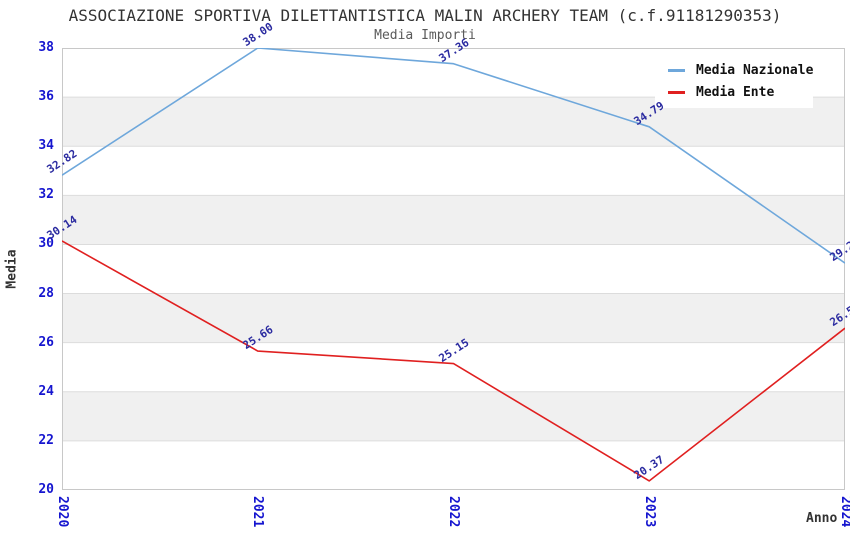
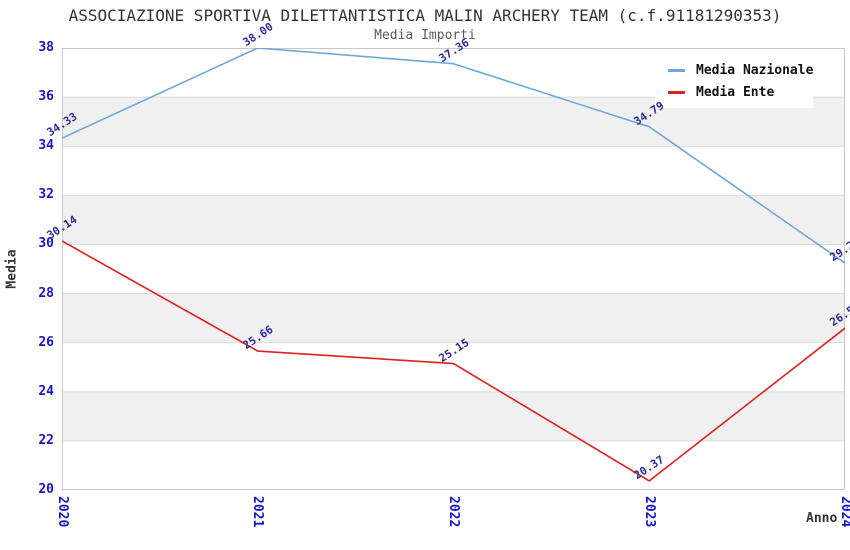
Media Nazionale/2020: 32.82 -> 34.33
